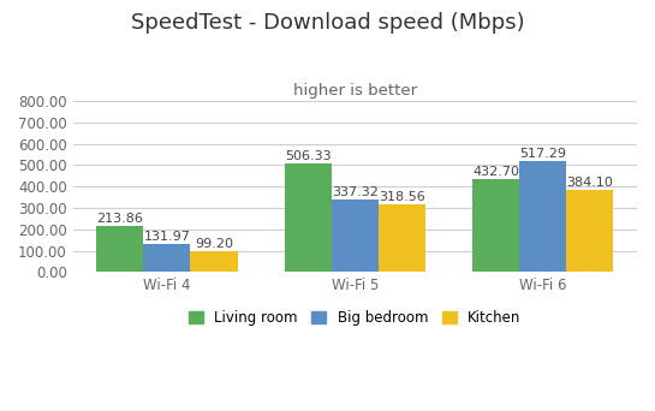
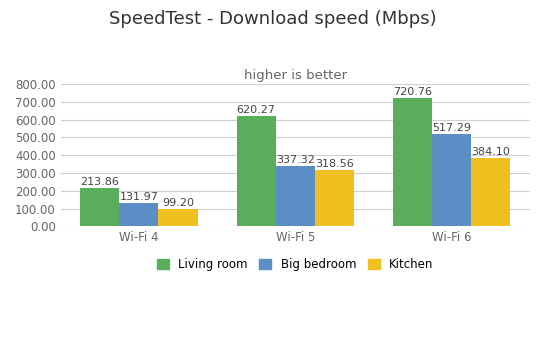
Living room/Wi-Fi 5: 506.33 -> 620.27
Living room/Wi-Fi 6: 432.70 -> 720.76
